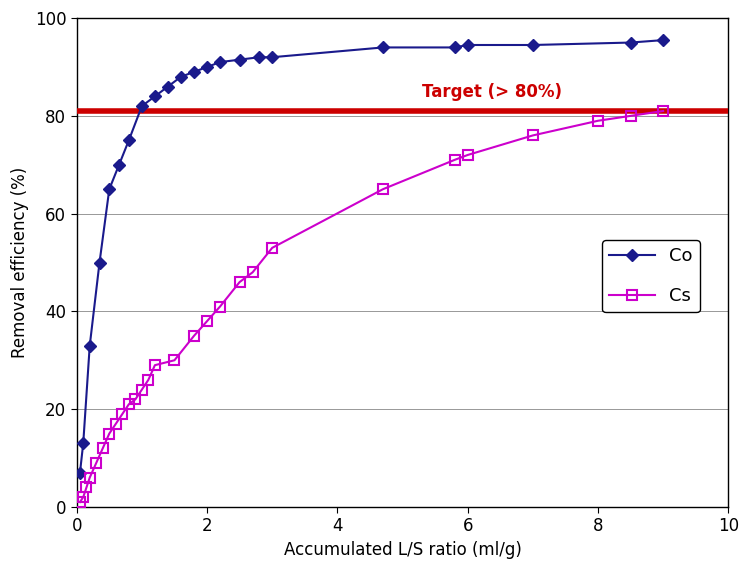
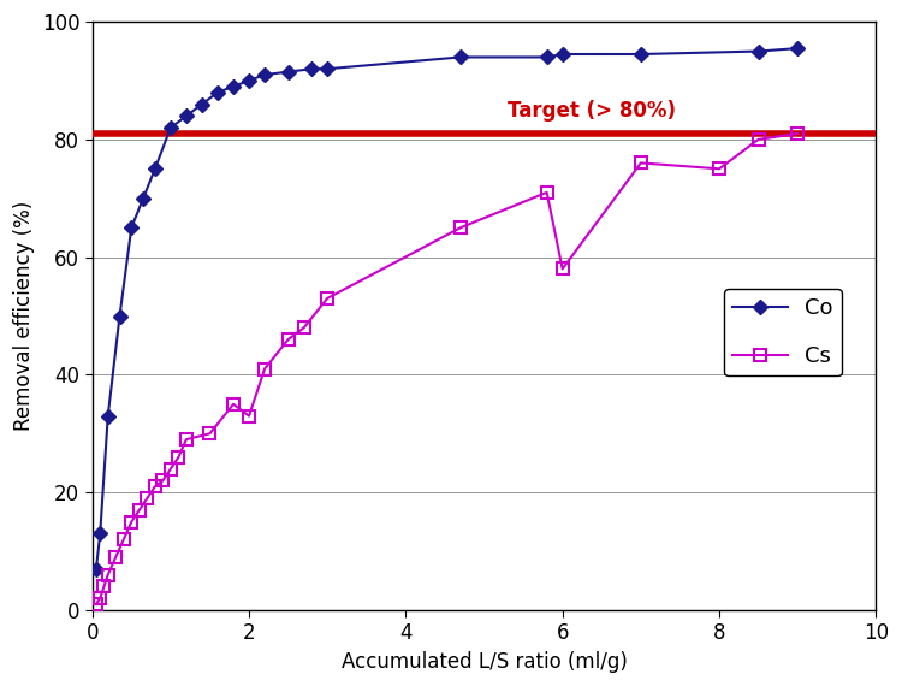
Cs/2: 38 -> 33
Cs/6: 72 -> 58
Cs/8: 79 -> 75
